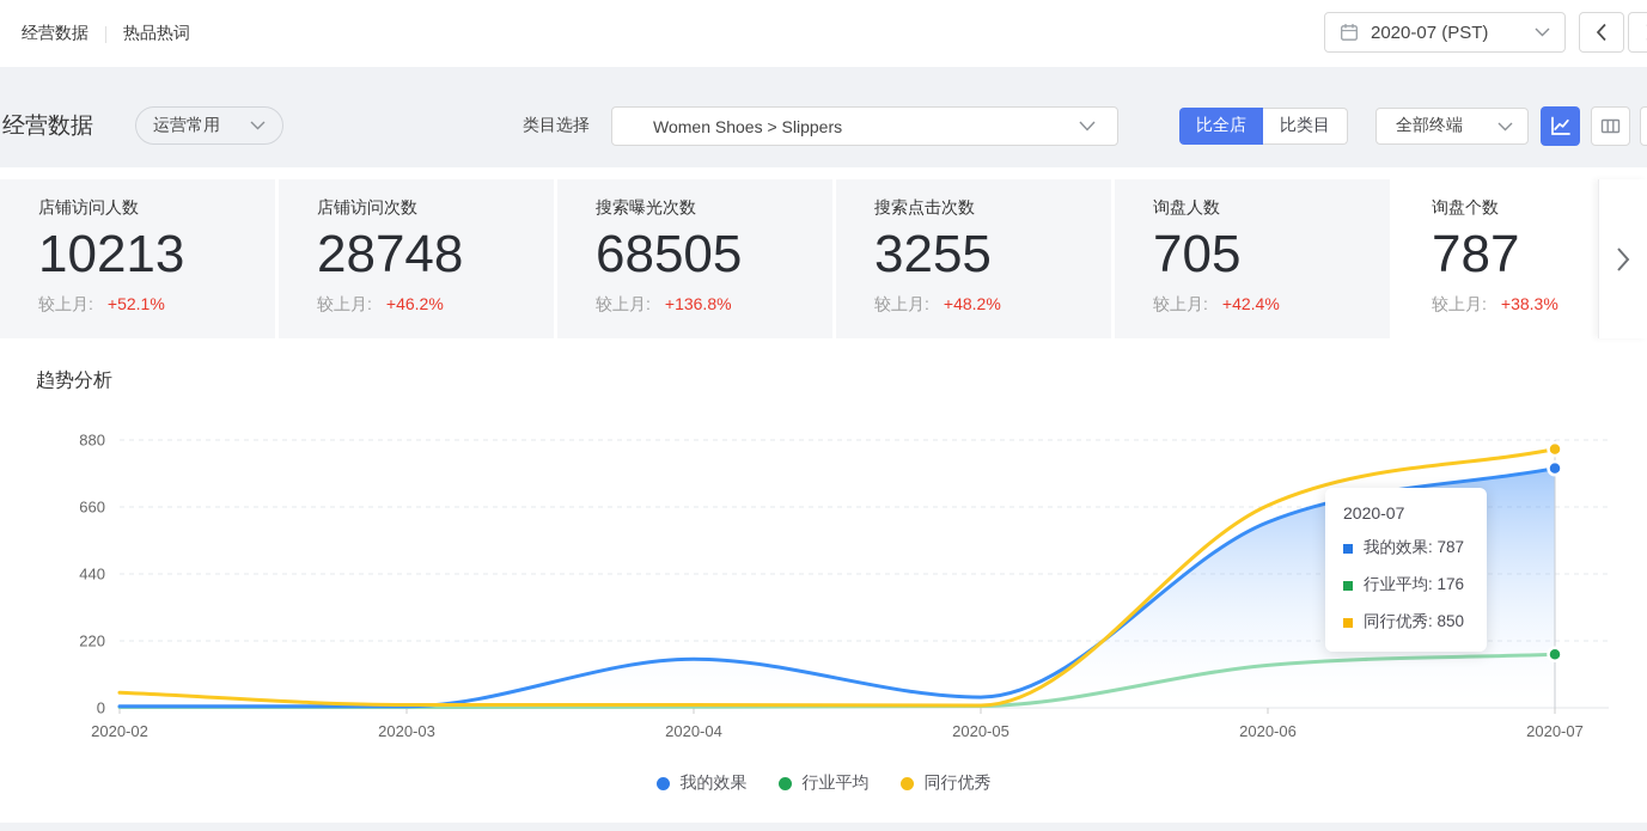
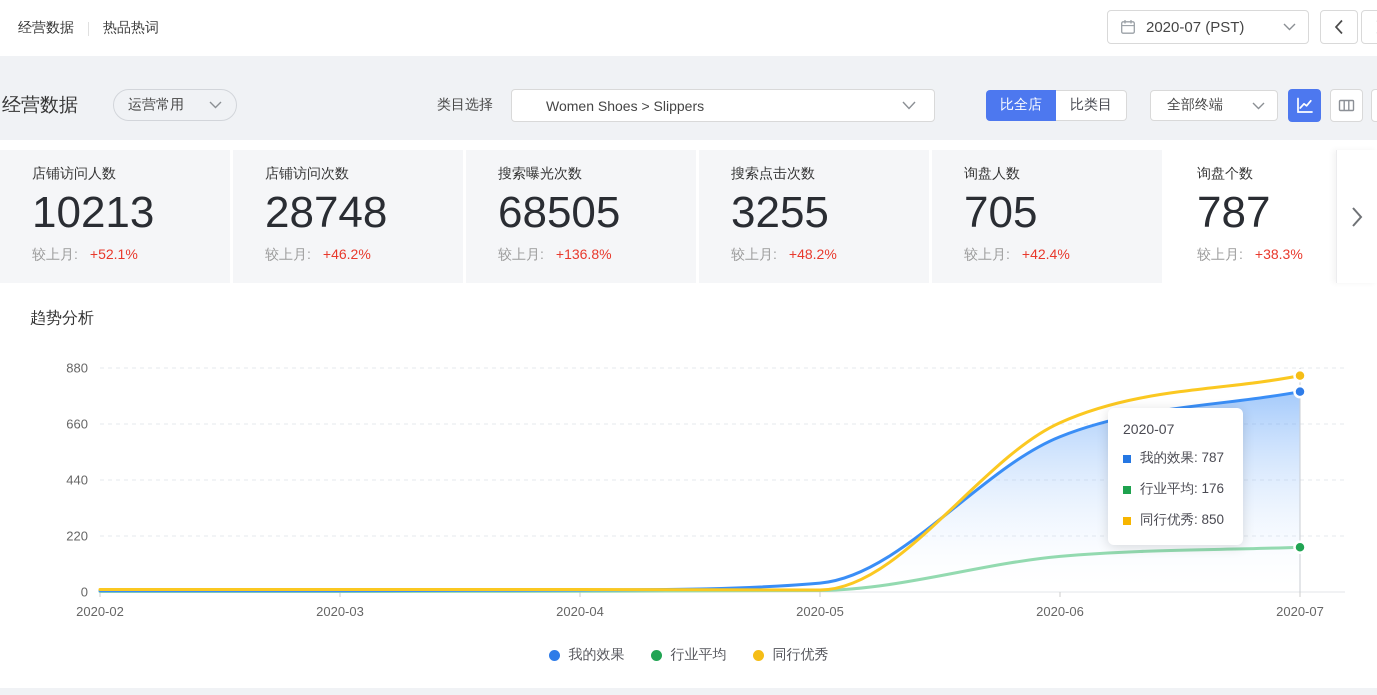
同行优秀/2020-02: 50 -> 10
我的效果/2020-04: 160 -> 10
